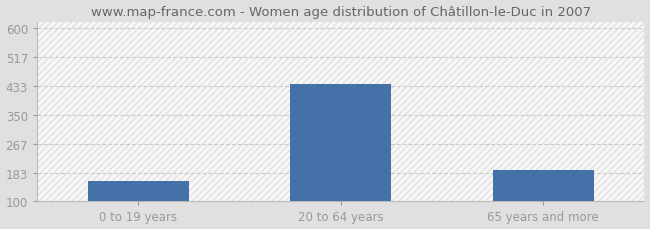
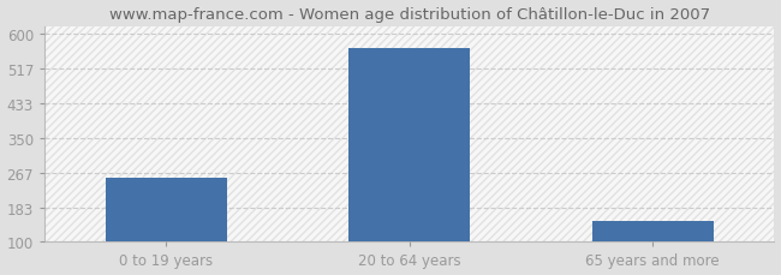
0 to 19 years: 160 -> 253
20 to 64 years: 440 -> 567
65 years and more: 190 -> 150
